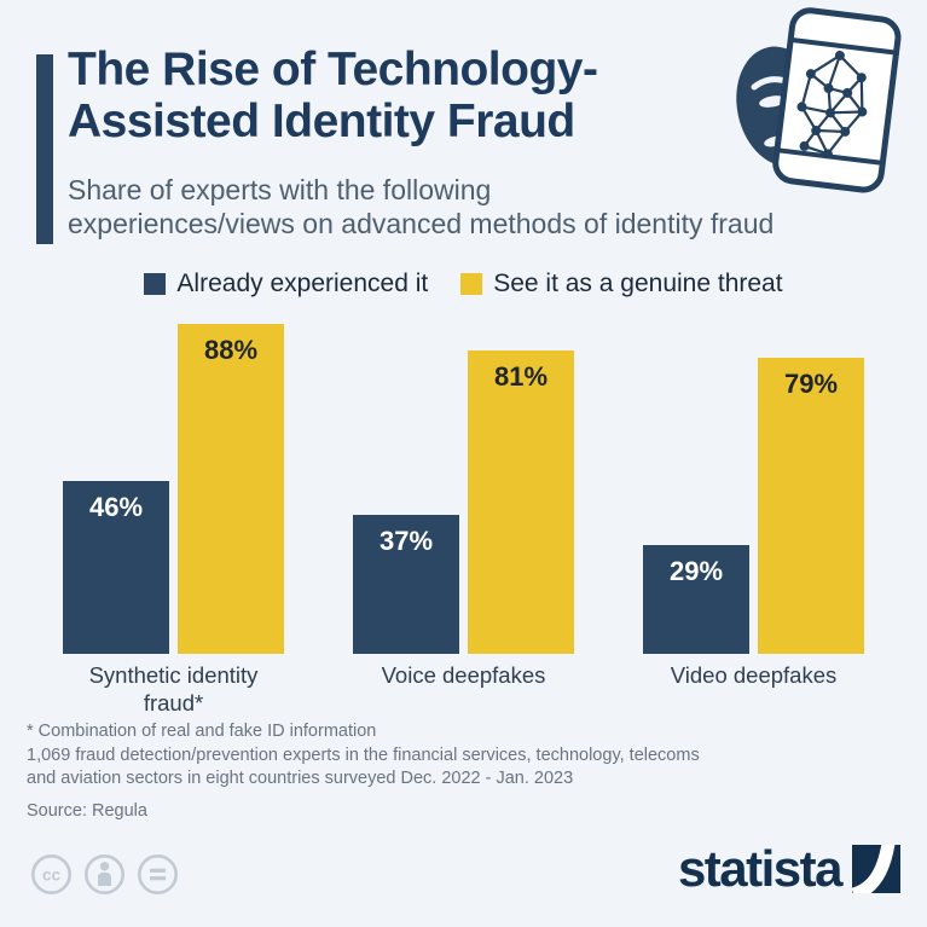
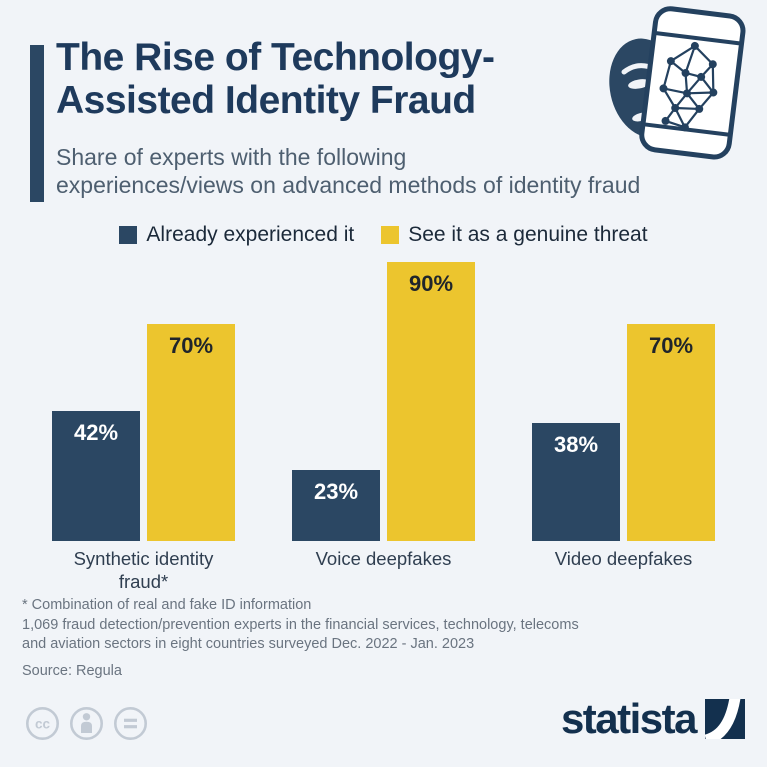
Already experienced it/Synthetic identity fraud*: 46% -> 42%
See it as a genuine threat/Synthetic identity fraud*: 88% -> 70%
Already experienced it/Voice deepfakes: 37% -> 23%
See it as a genuine threat/Voice deepfakes: 81% -> 90%
Already experienced it/Video deepfakes: 29% -> 38%
See it as a genuine threat/Video deepfakes: 79% -> 70%
